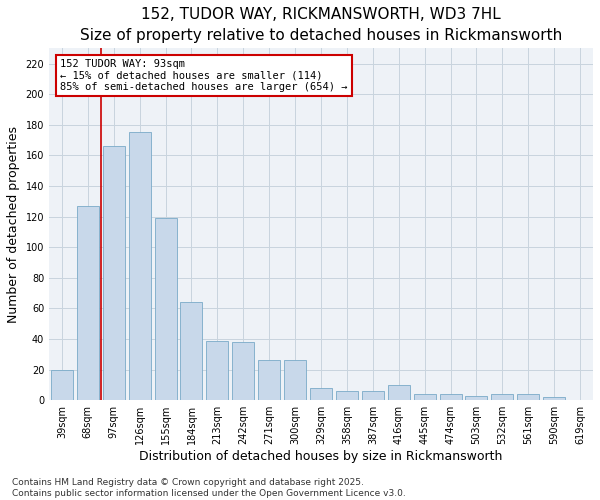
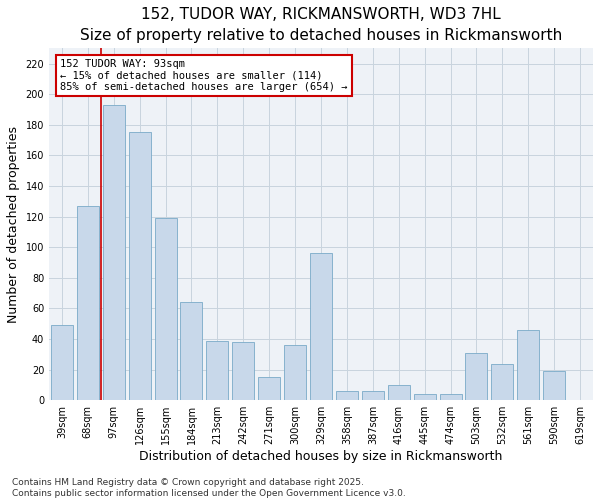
39sqm: 20 -> 49
97sqm: 166 -> 193
271sqm: 26 -> 15
300sqm: 26 -> 36
329sqm: 8 -> 96
503sqm: 3 -> 31
532sqm: 4 -> 24
561sqm: 4 -> 46
590sqm: 2 -> 19
